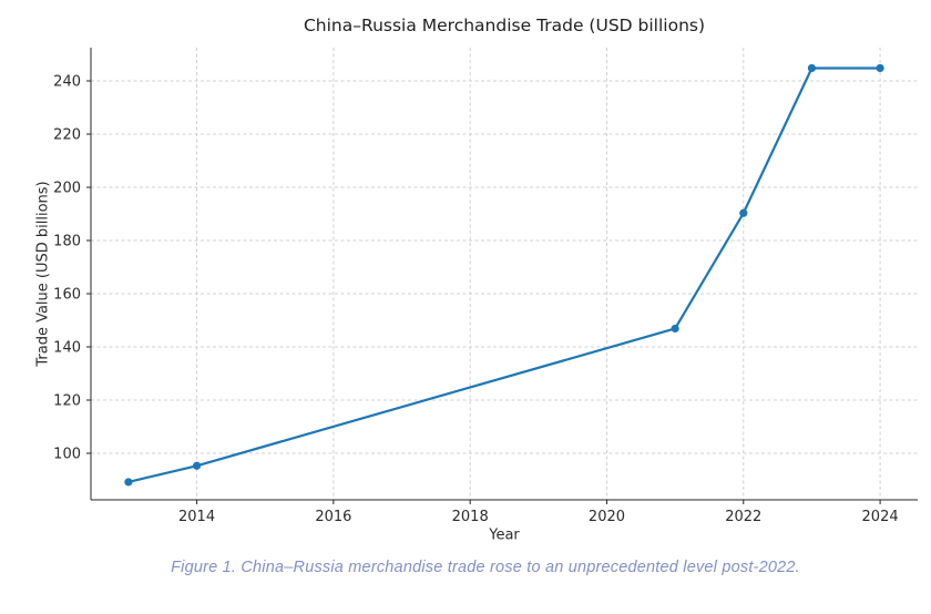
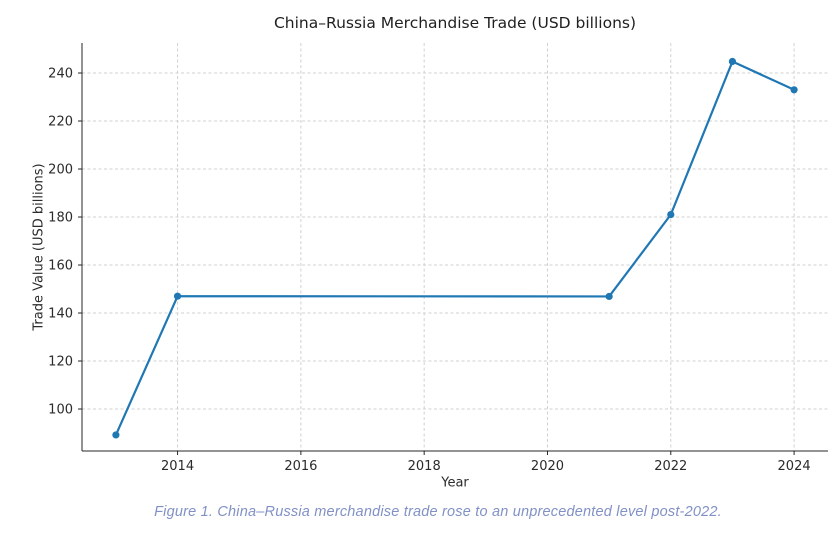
2014: 95 -> 147
2022: 190 -> 181
2024: 245 -> 233
